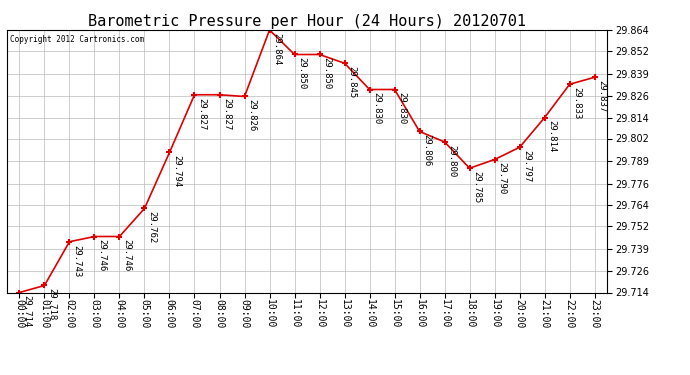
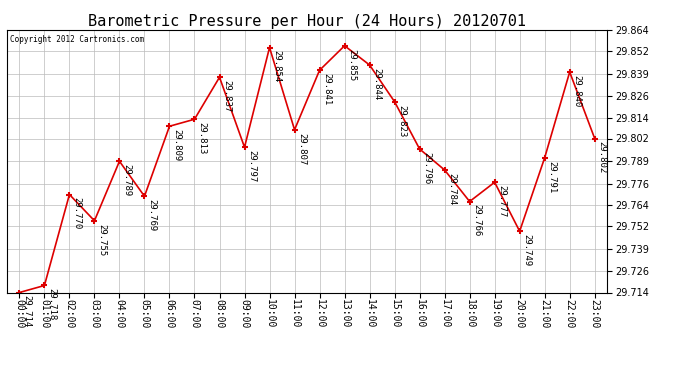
02:00: 29.743 -> 29.770
03:00: 29.746 -> 29.755
04:00: 29.746 -> 29.789
05:00: 29.762 -> 29.769
06:00: 29.794 -> 29.809
07:00: 29.827 -> 29.813
08:00: 29.827 -> 29.837
09:00: 29.826 -> 29.797
10:00: 29.864 -> 29.854
11:00: 29.850 -> 29.807
12:00: 29.850 -> 29.841
13:00: 29.845 -> 29.855
14:00: 29.830 -> 29.844
15:00: 29.830 -> 29.823
16:00: 29.806 -> 29.796
17:00: 29.800 -> 29.784
18:00: 29.785 -> 29.766
19:00: 29.790 -> 29.777
20:00: 29.797 -> 29.749
21:00: 29.814 -> 29.791
22:00: 29.833 -> 29.840
23:00: 29.837 -> 29.802
